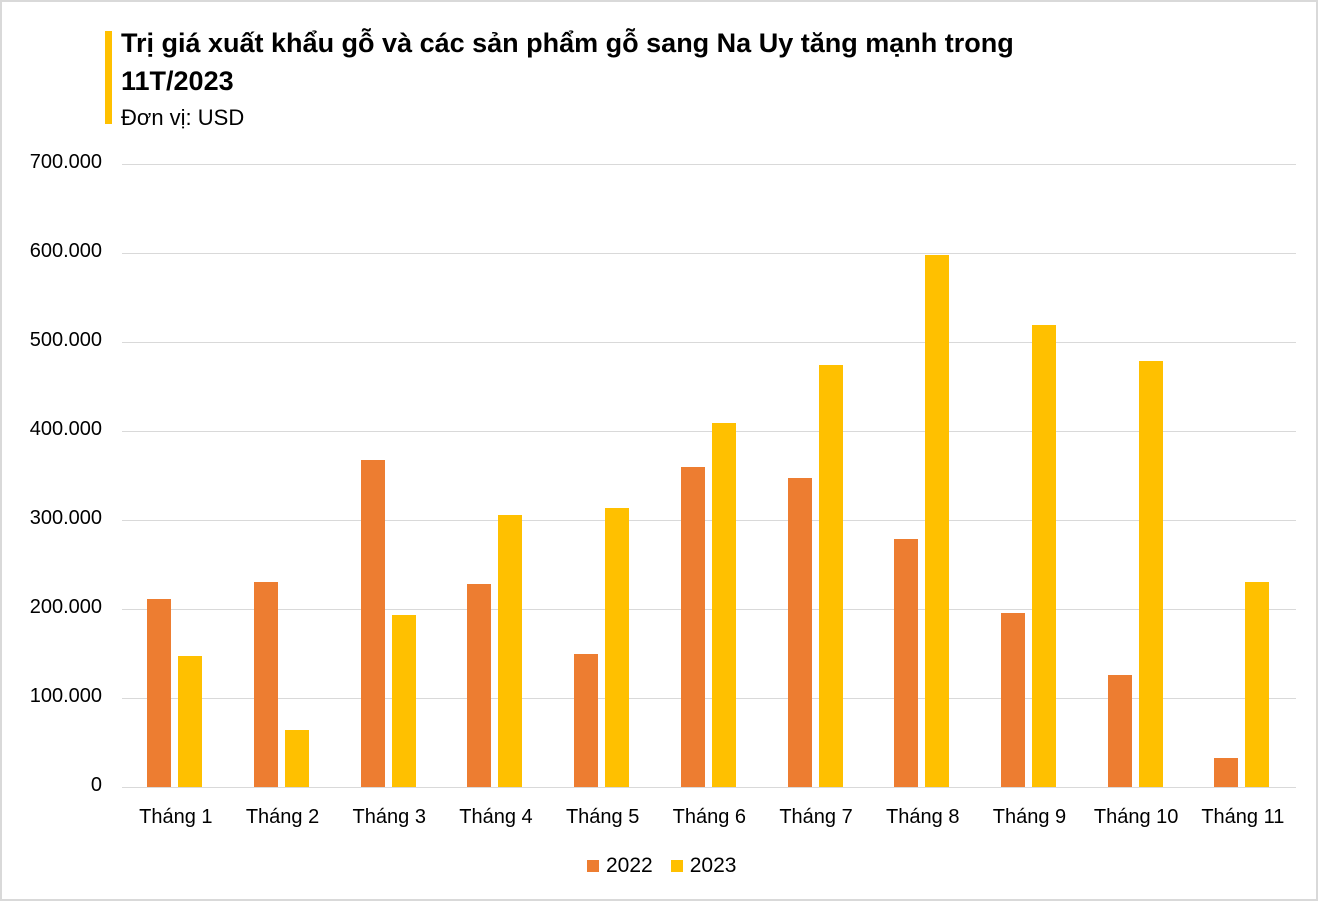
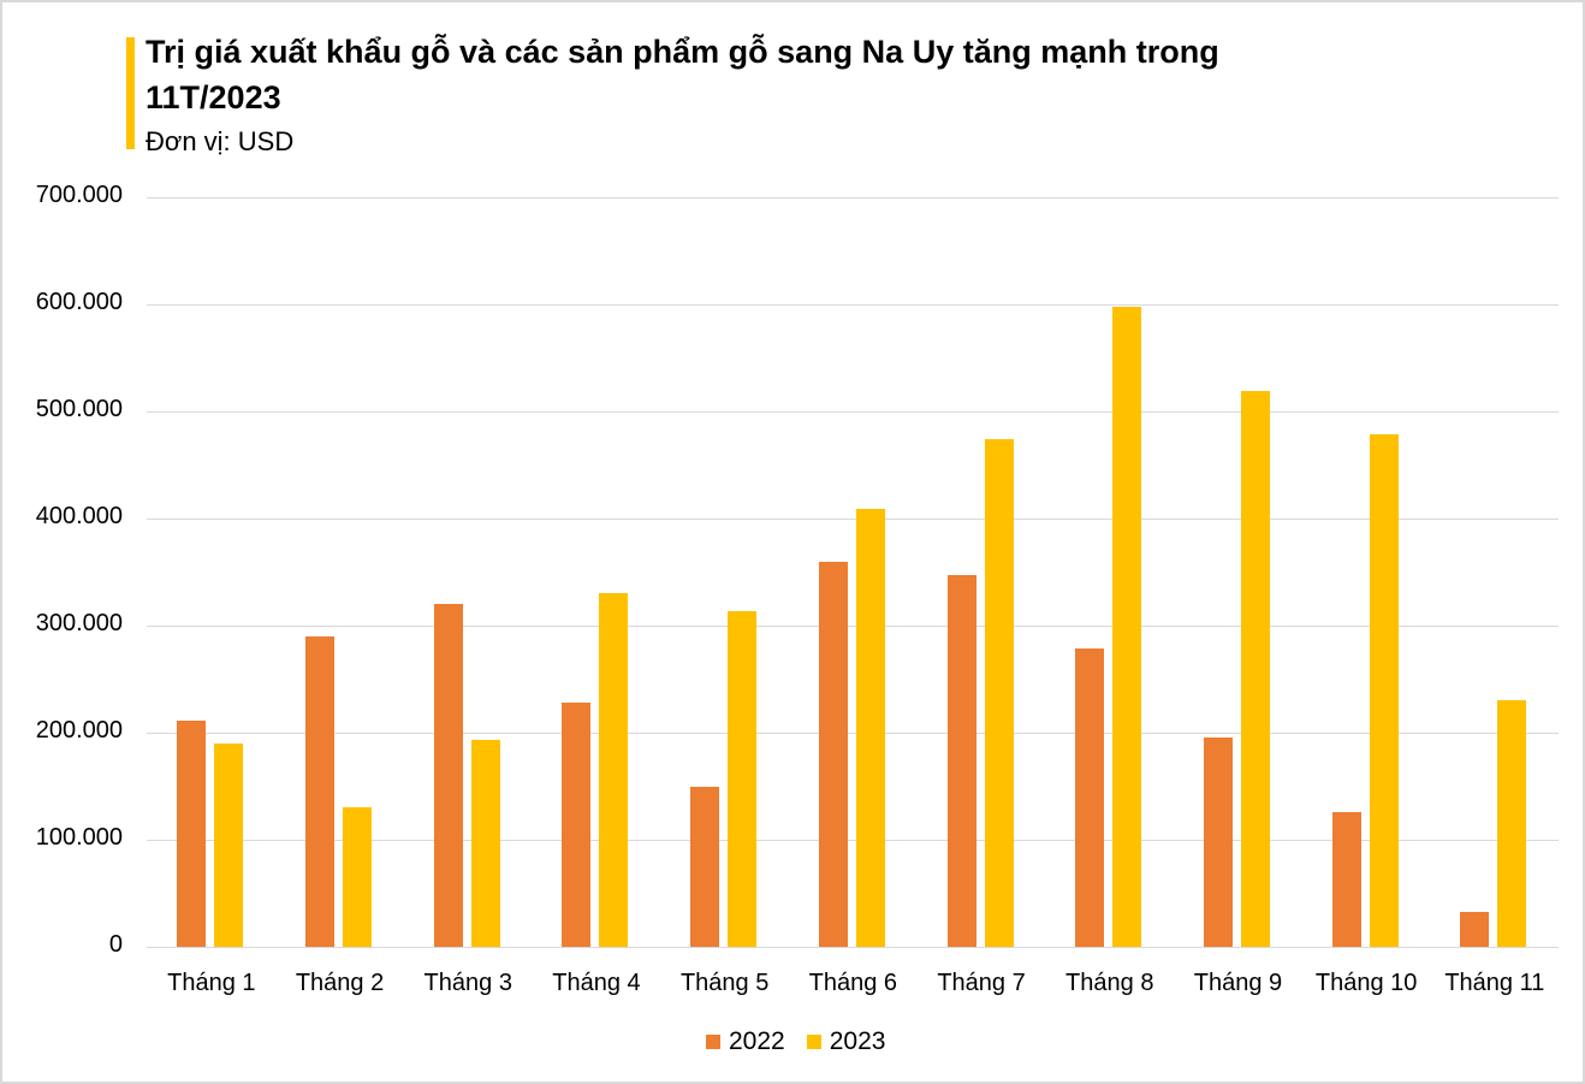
2023/Tháng 1: 150000 -> 190000
2022/Tháng 2: 230000 -> 290000
2023/Tháng 2: 60000 -> 130000
2022/Tháng 3: 370000 -> 320000
2023/Tháng 4: 310000 -> 330000
